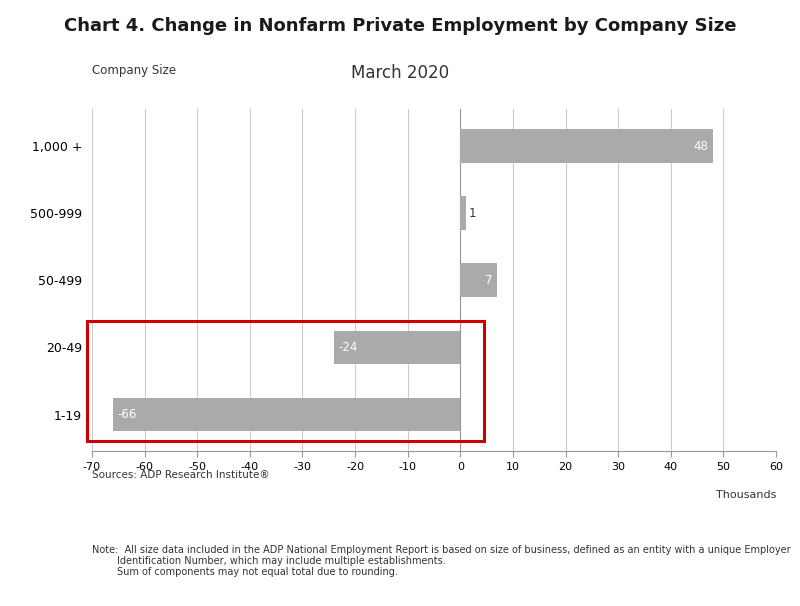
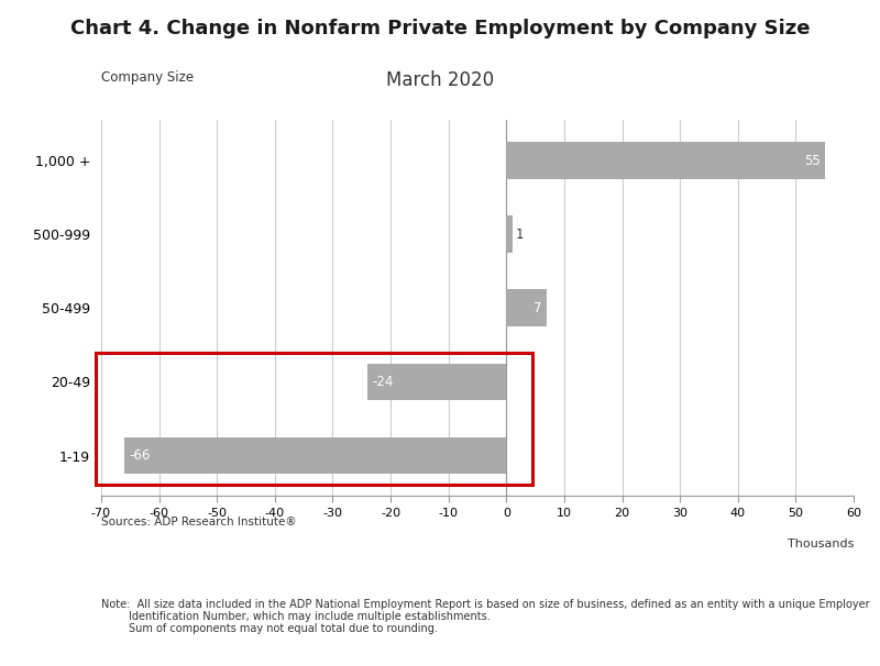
1,000 +: 48 -> 55
